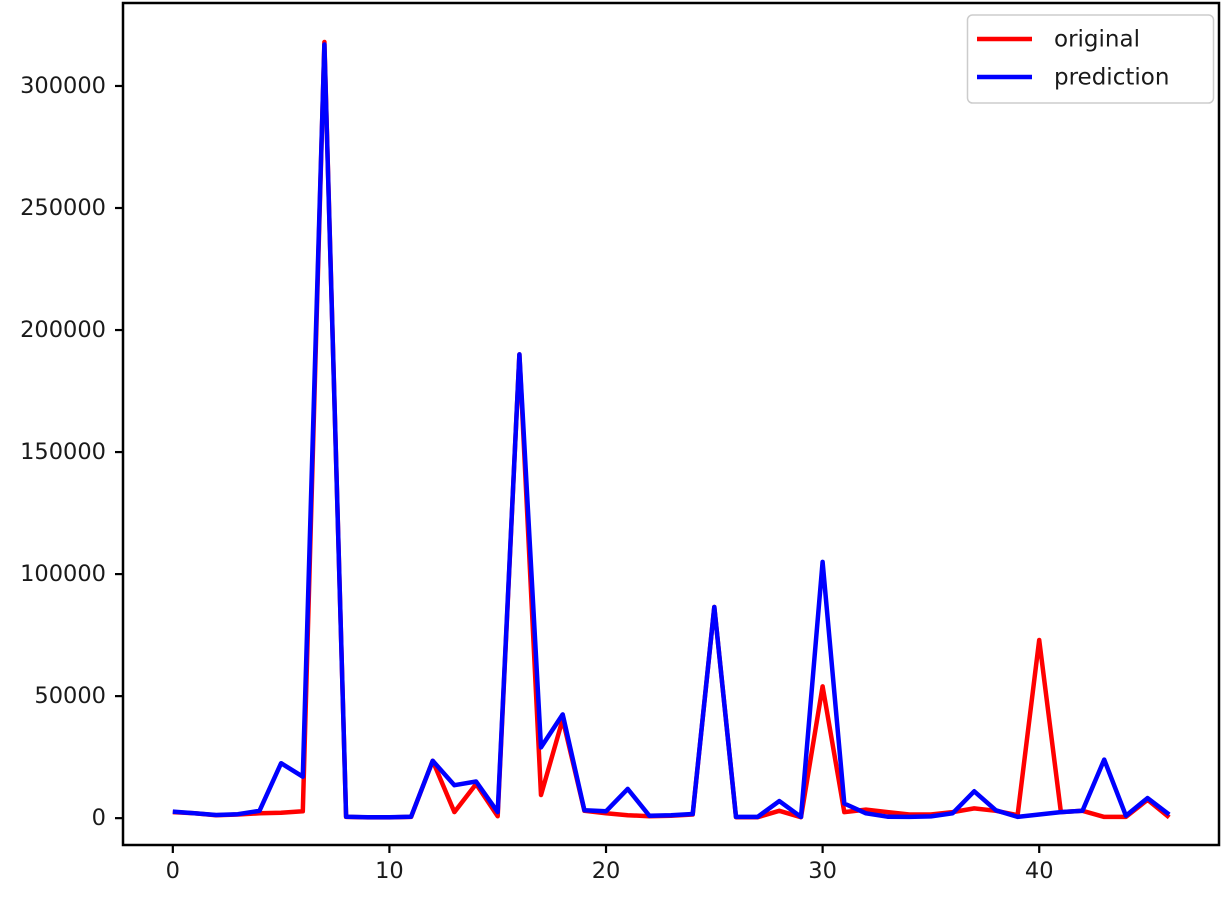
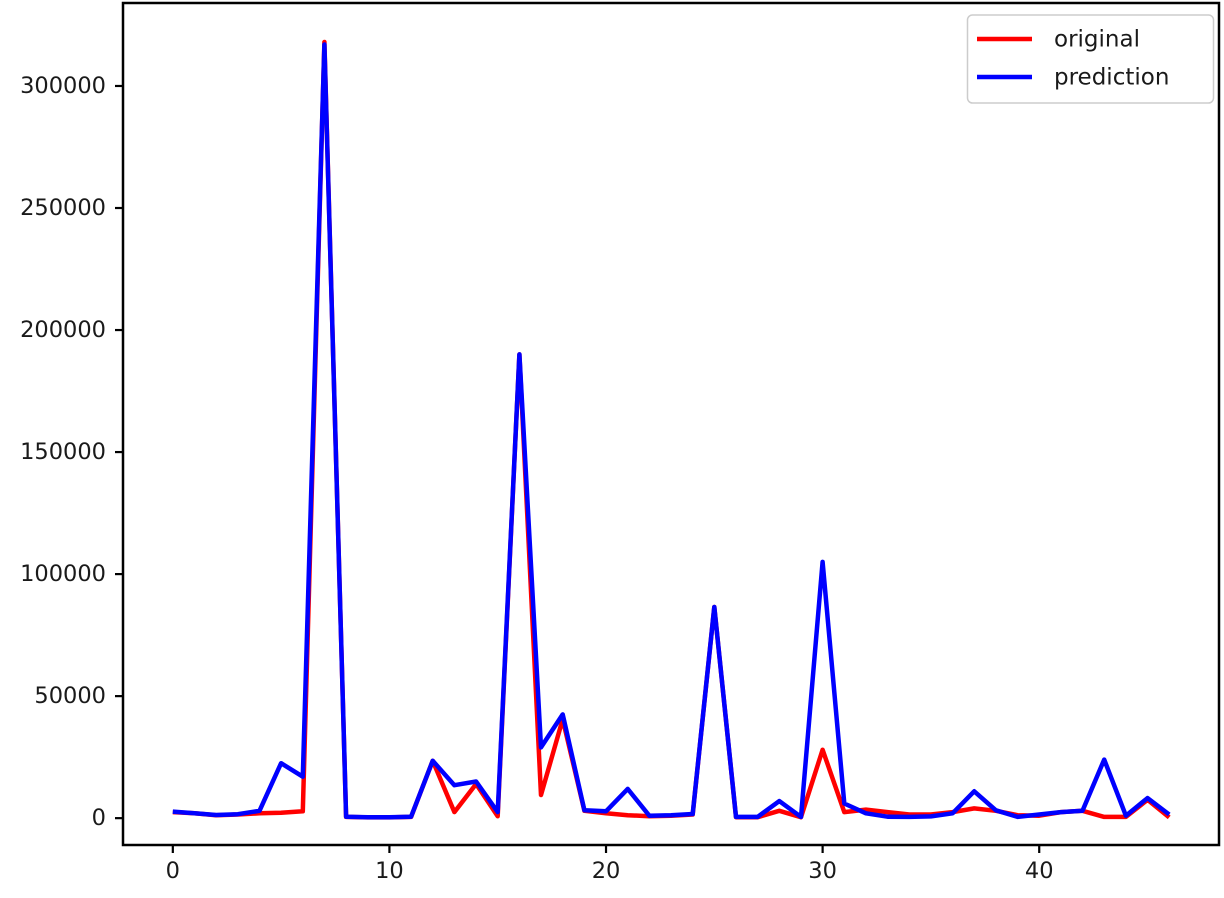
original/30: 54000 -> 28000
original/40: 73000 -> 1000
